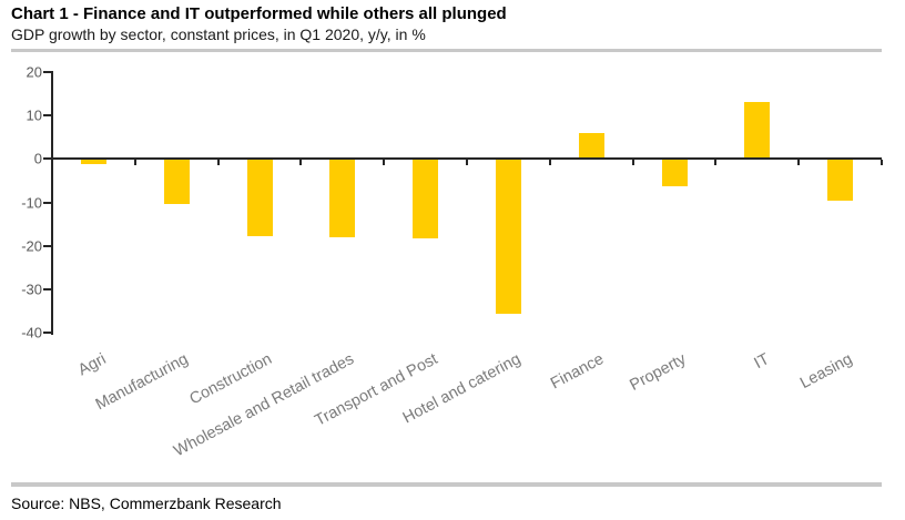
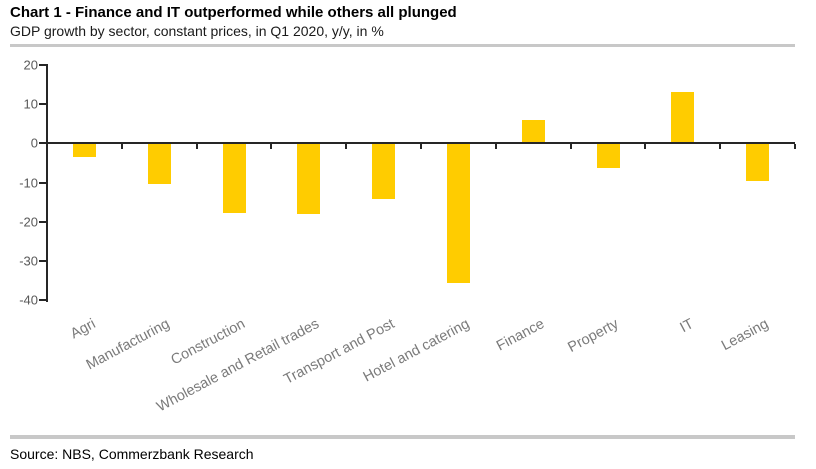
Agri: -1 -> -3
Transport and Post: -18 -> -14
